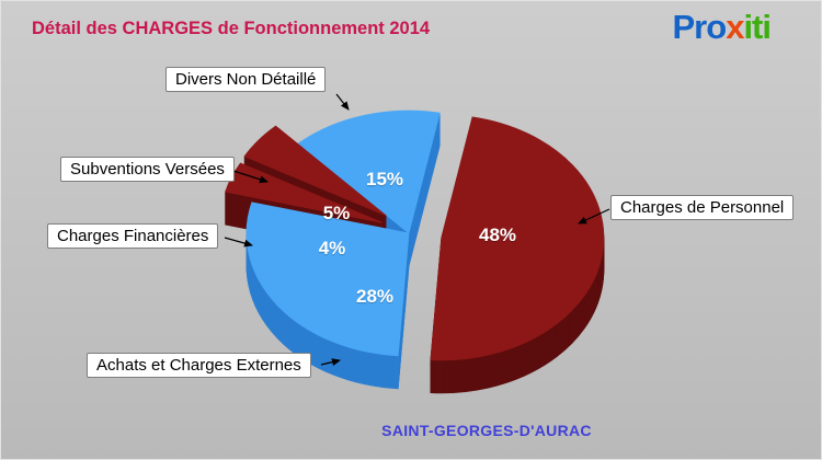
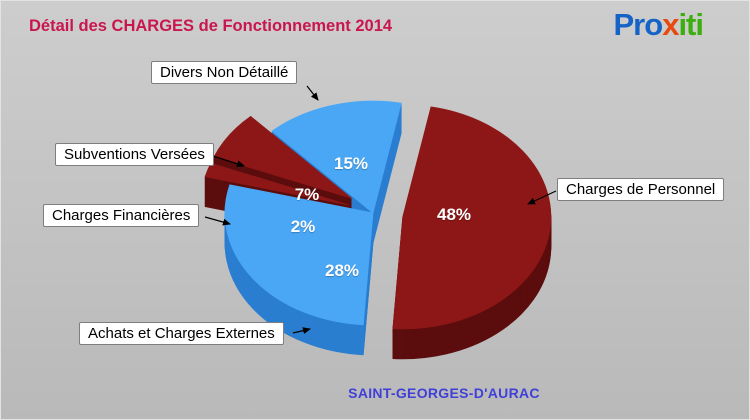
Charges Financières: 4% -> 2%
Subventions Versées: 5% -> 7%
